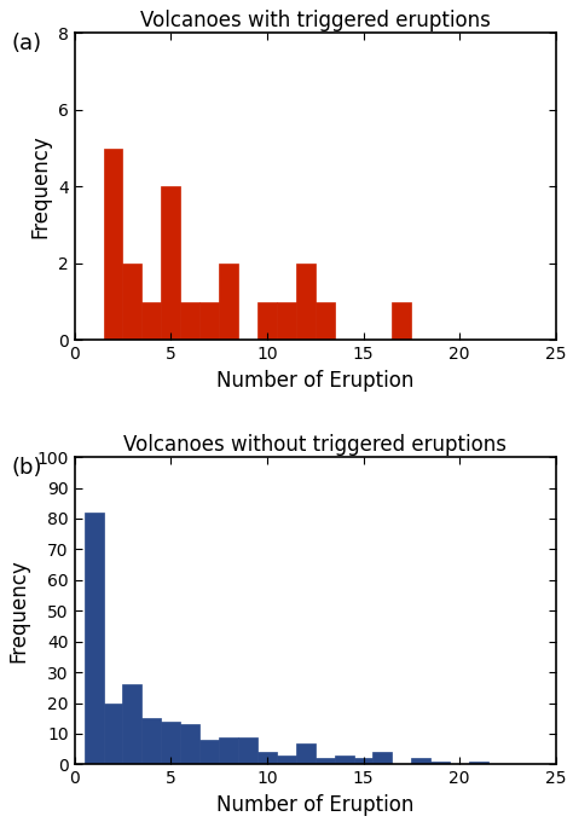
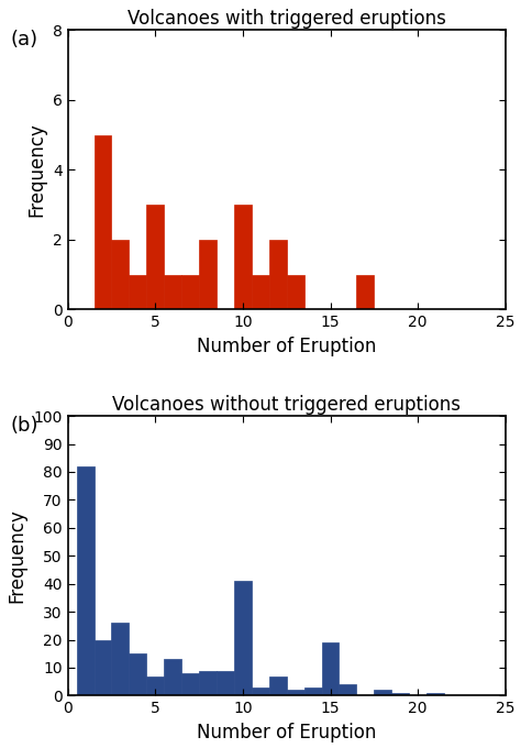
Volcanoes with triggered eruptions/5: 4 -> 3
Volcanoes with triggered eruptions/10: 1 -> 3
Volcanoes without triggered eruptions/5: 14 -> 7
Volcanoes without triggered eruptions/10: 4 -> 41
Volcanoes without triggered eruptions/15: 2 -> 19
